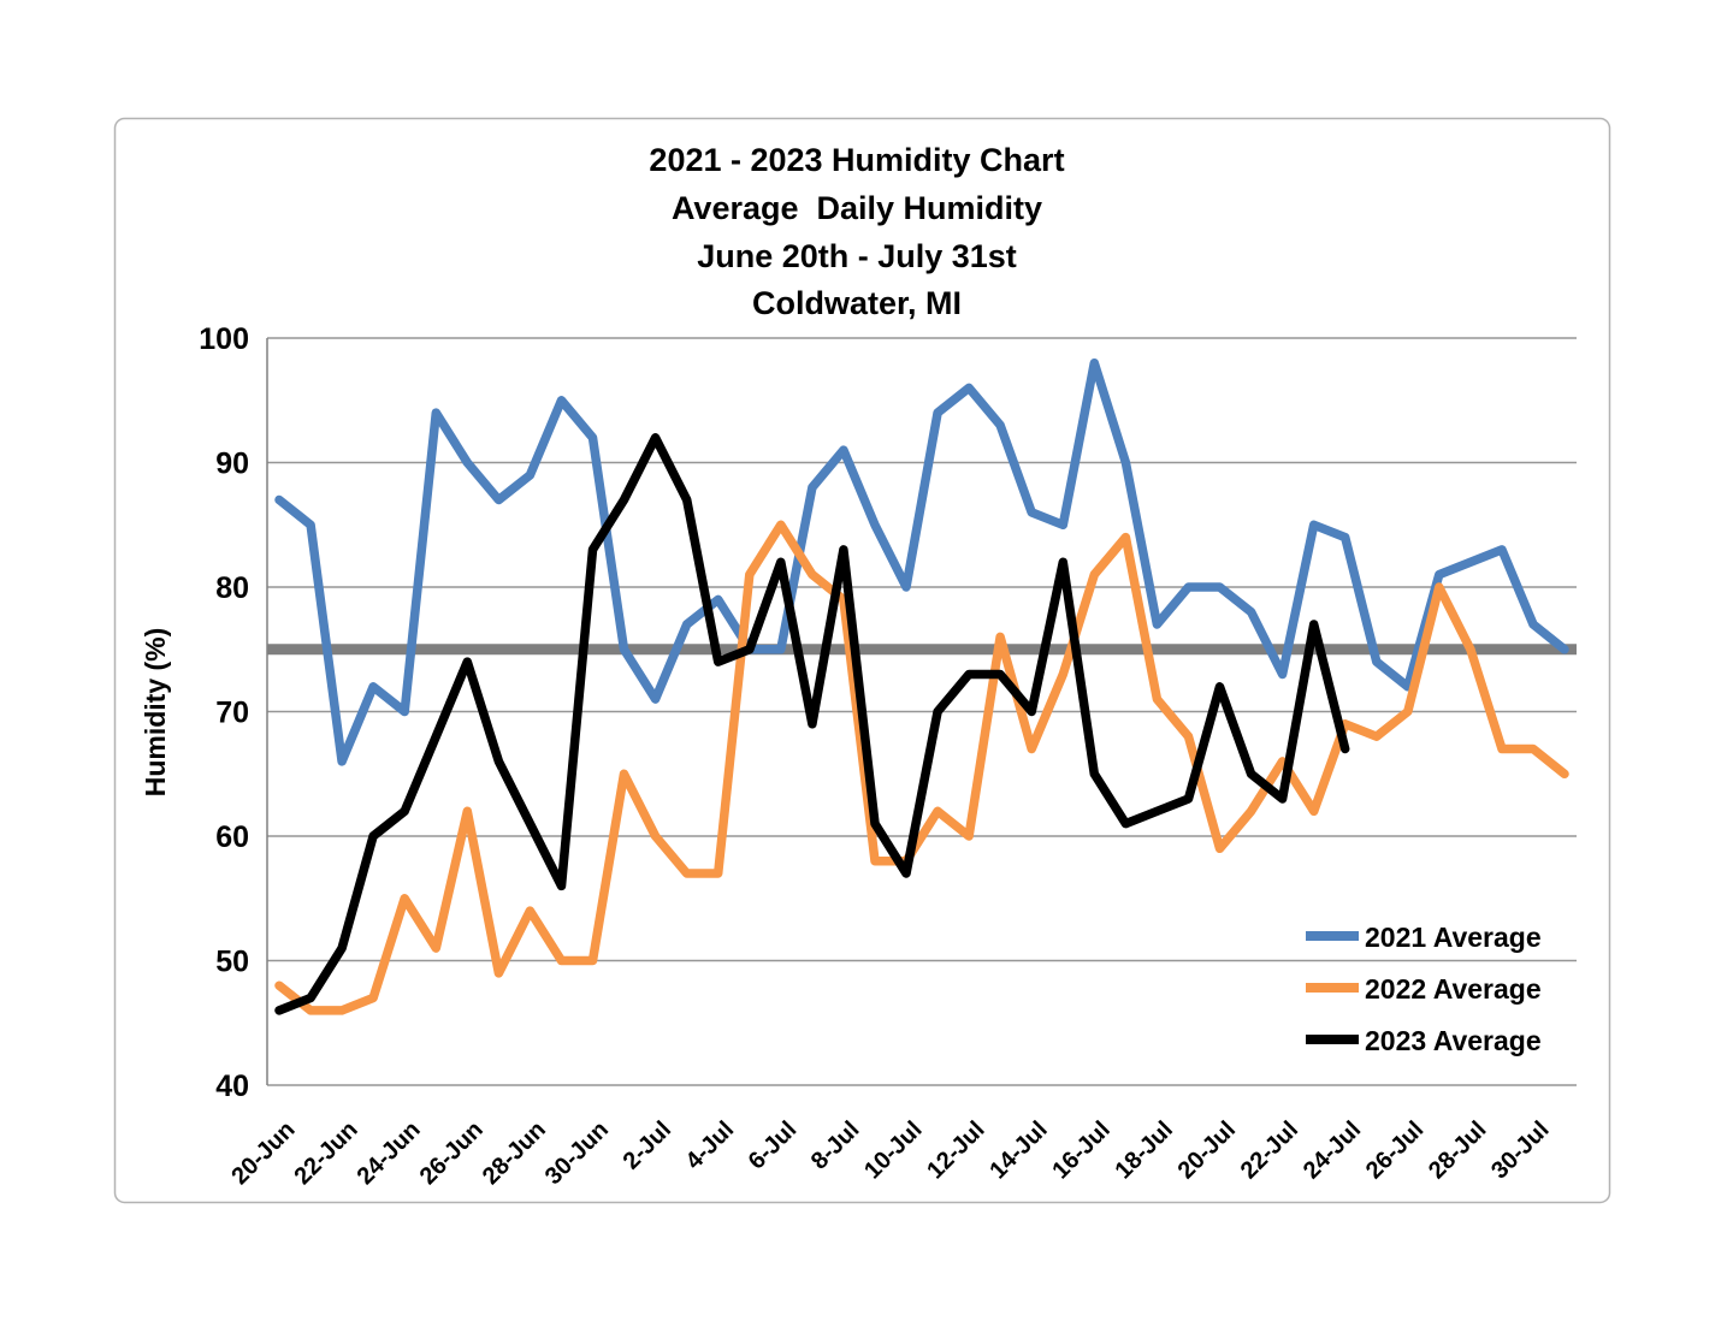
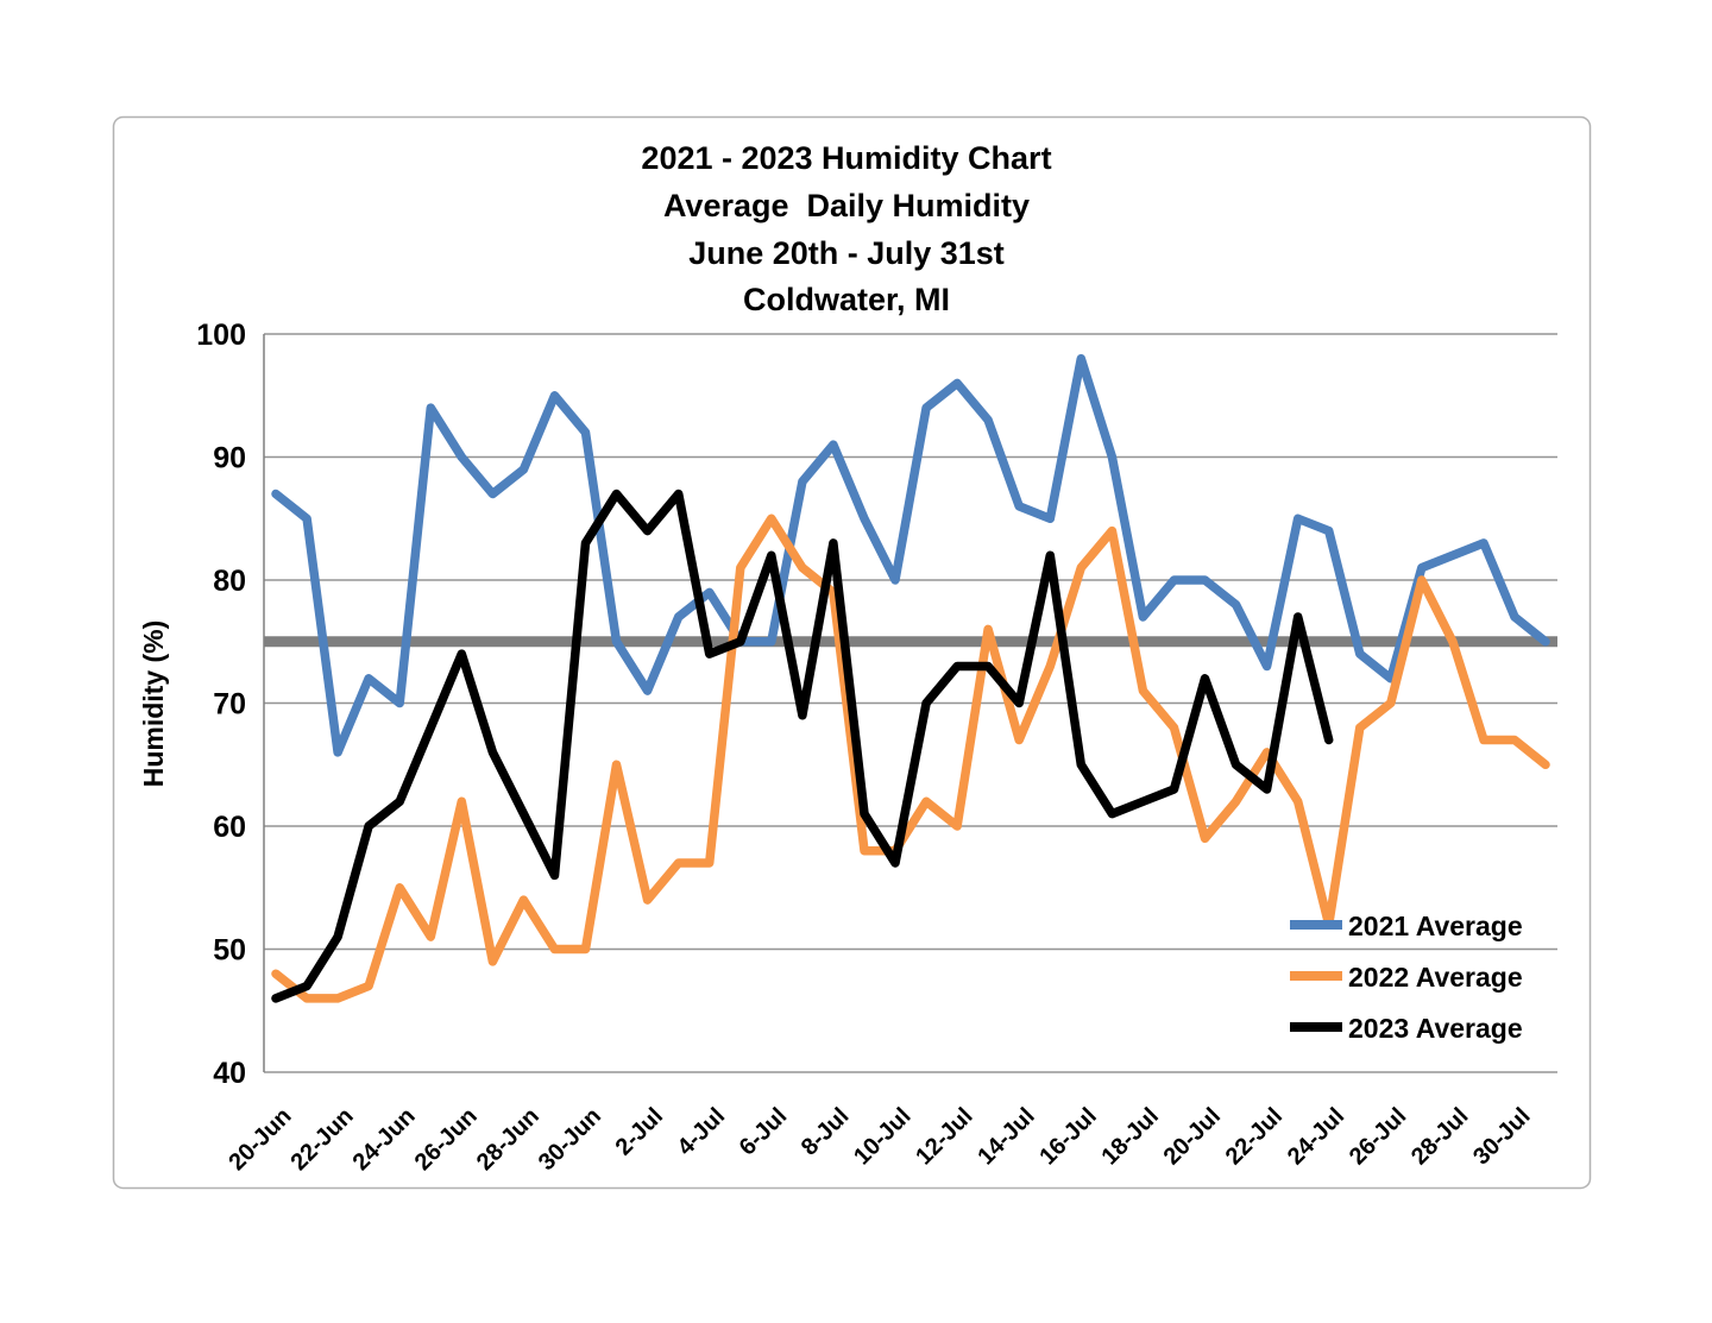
2022 Average/2-Jul: 60 -> 54
2023 Average/2-Jul: 92 -> 84
2022 Average/24-Jul: 69 -> 52
